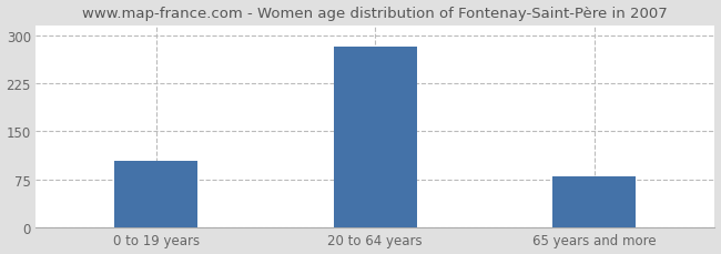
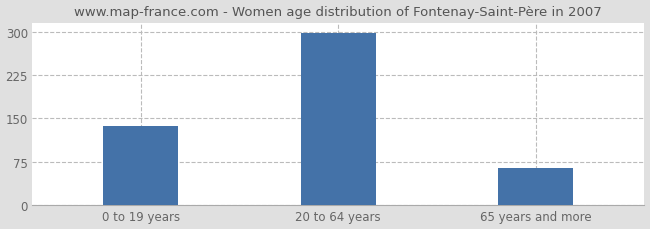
0 to 19 years: 104 -> 136
20 to 64 years: 282 -> 297
65 years and more: 80 -> 63
